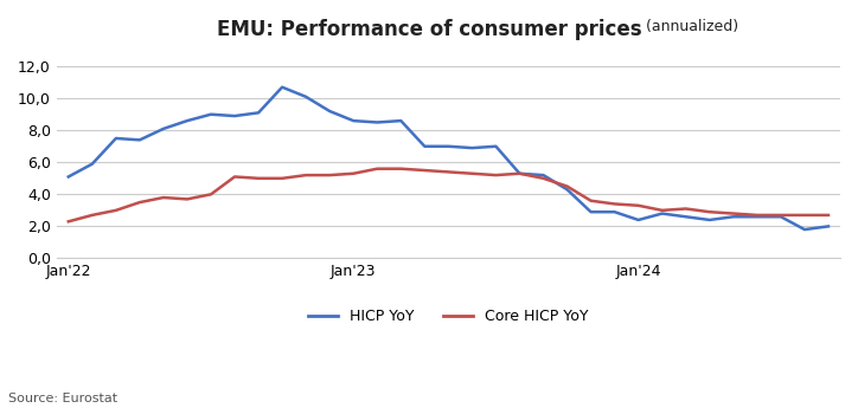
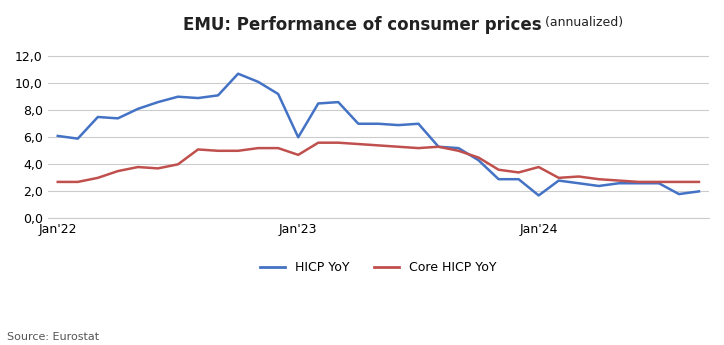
HICP YoY/Jan'22: 5,1 -> 6,1
Core HICP YoY/Jan'22: 2,3 -> 2,7
HICP YoY/Jan'23: 8,6 -> 6,0
Core HICP YoY/Jan'23: 5,3 -> 4,7
HICP YoY/Jan'24: 2,4 -> 1,7
Core HICP YoY/Jan'24: 3,3 -> 3,8
